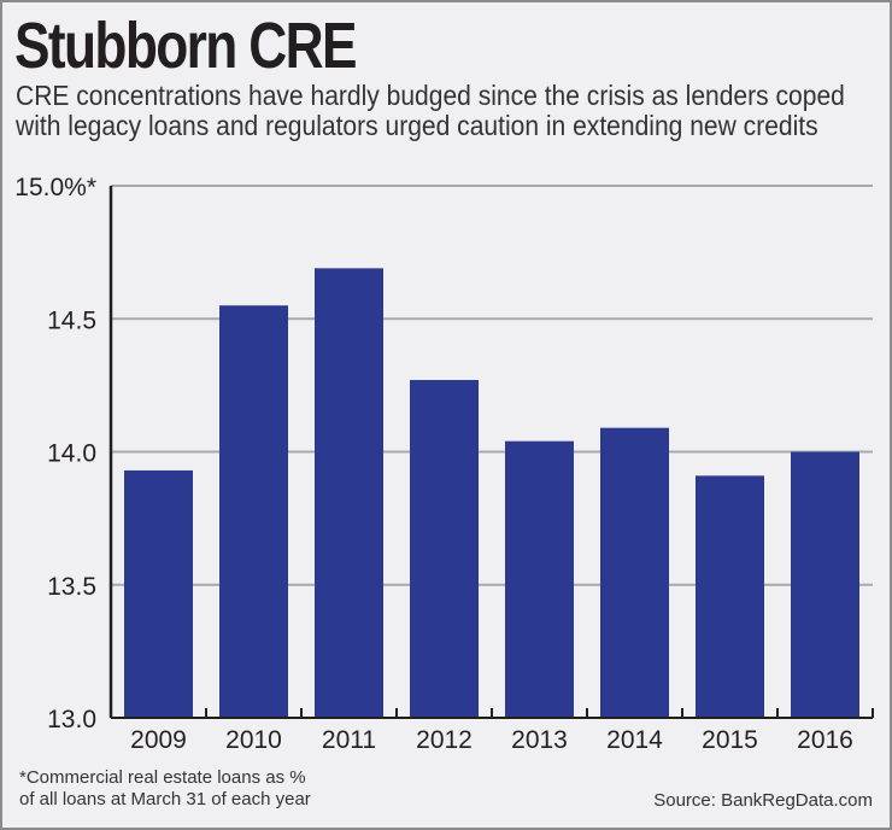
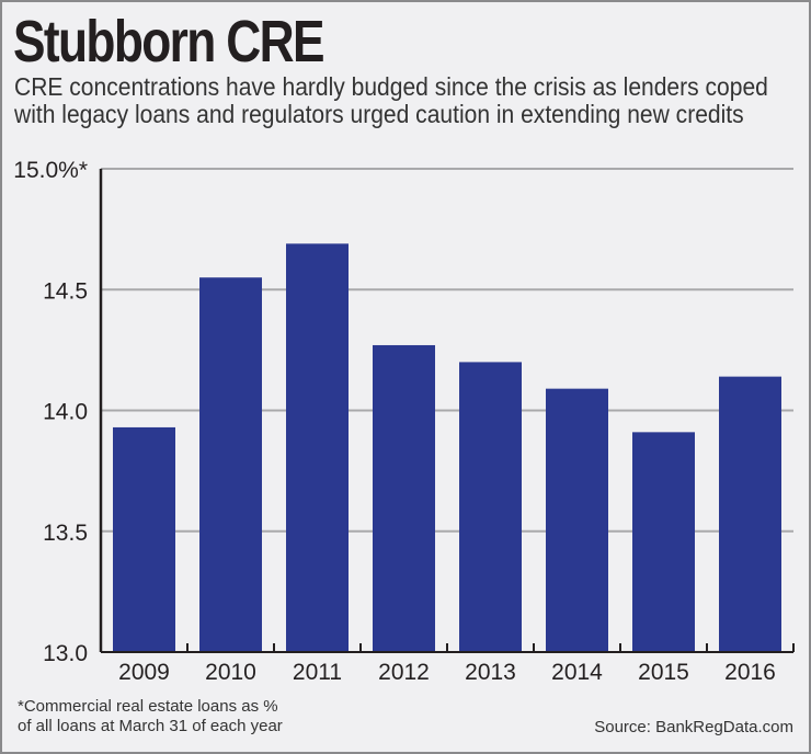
2013: 14.04 -> 14.20
2016: 14.00 -> 14.14
